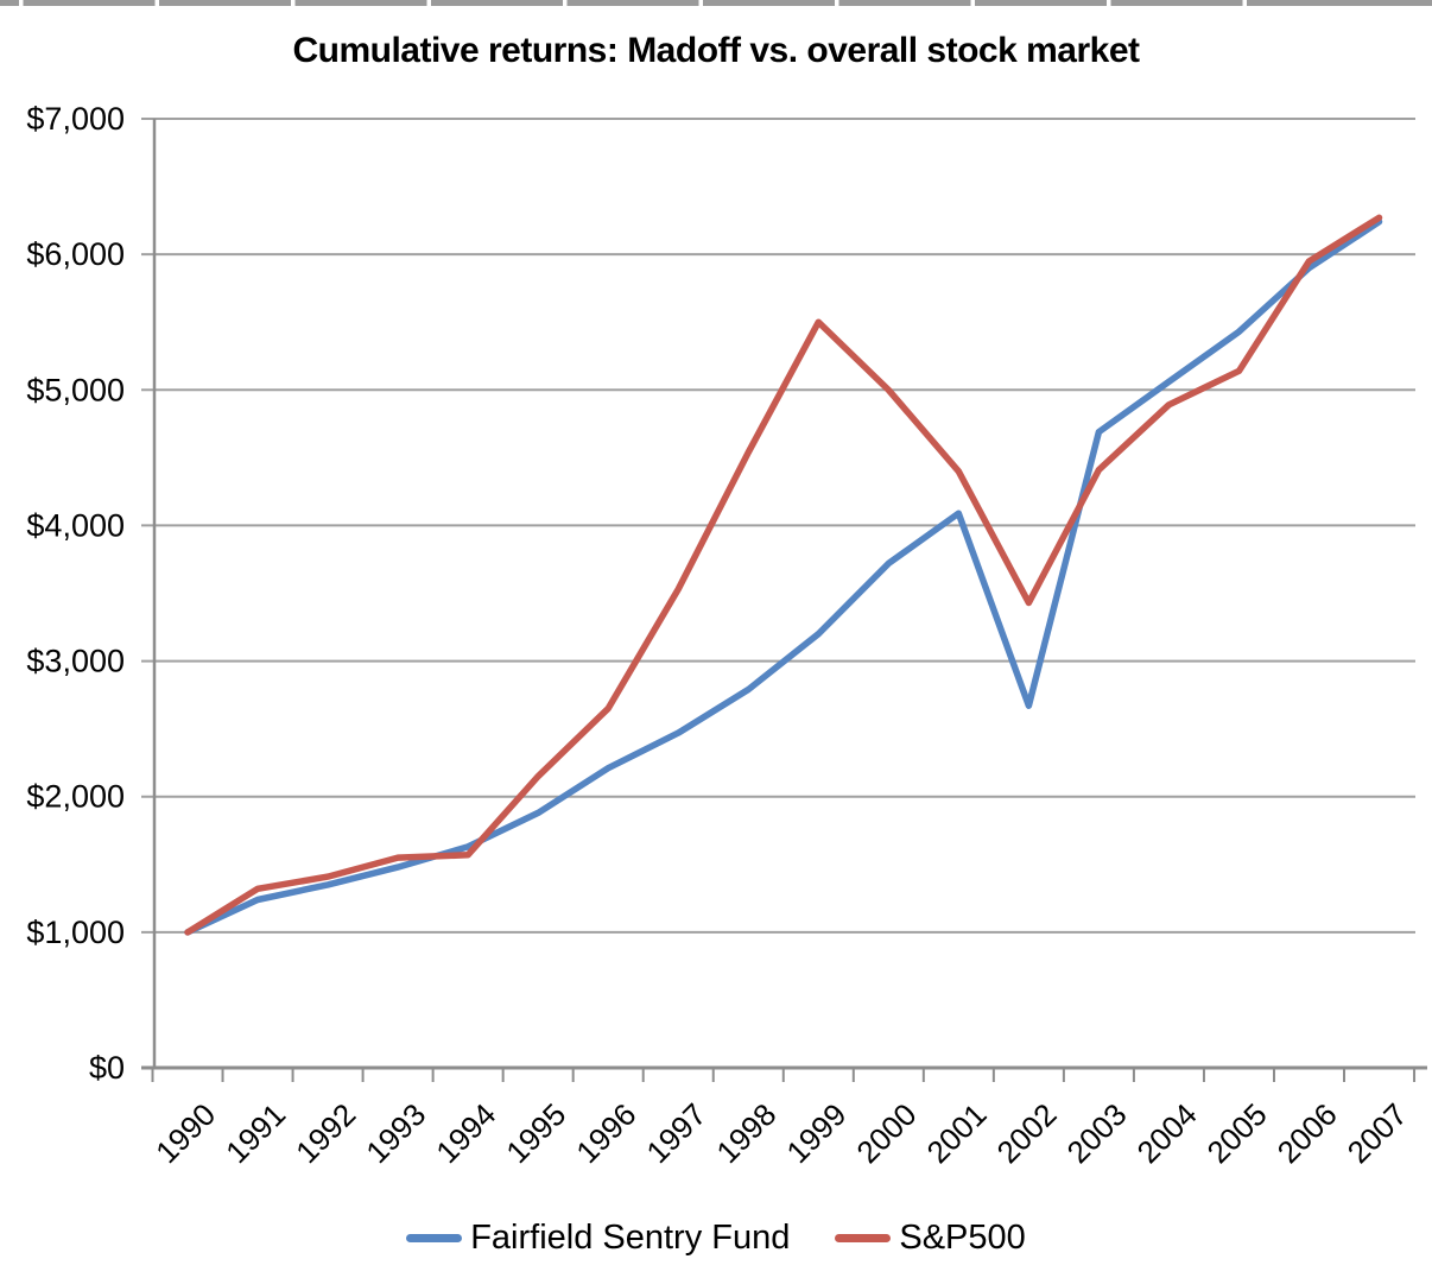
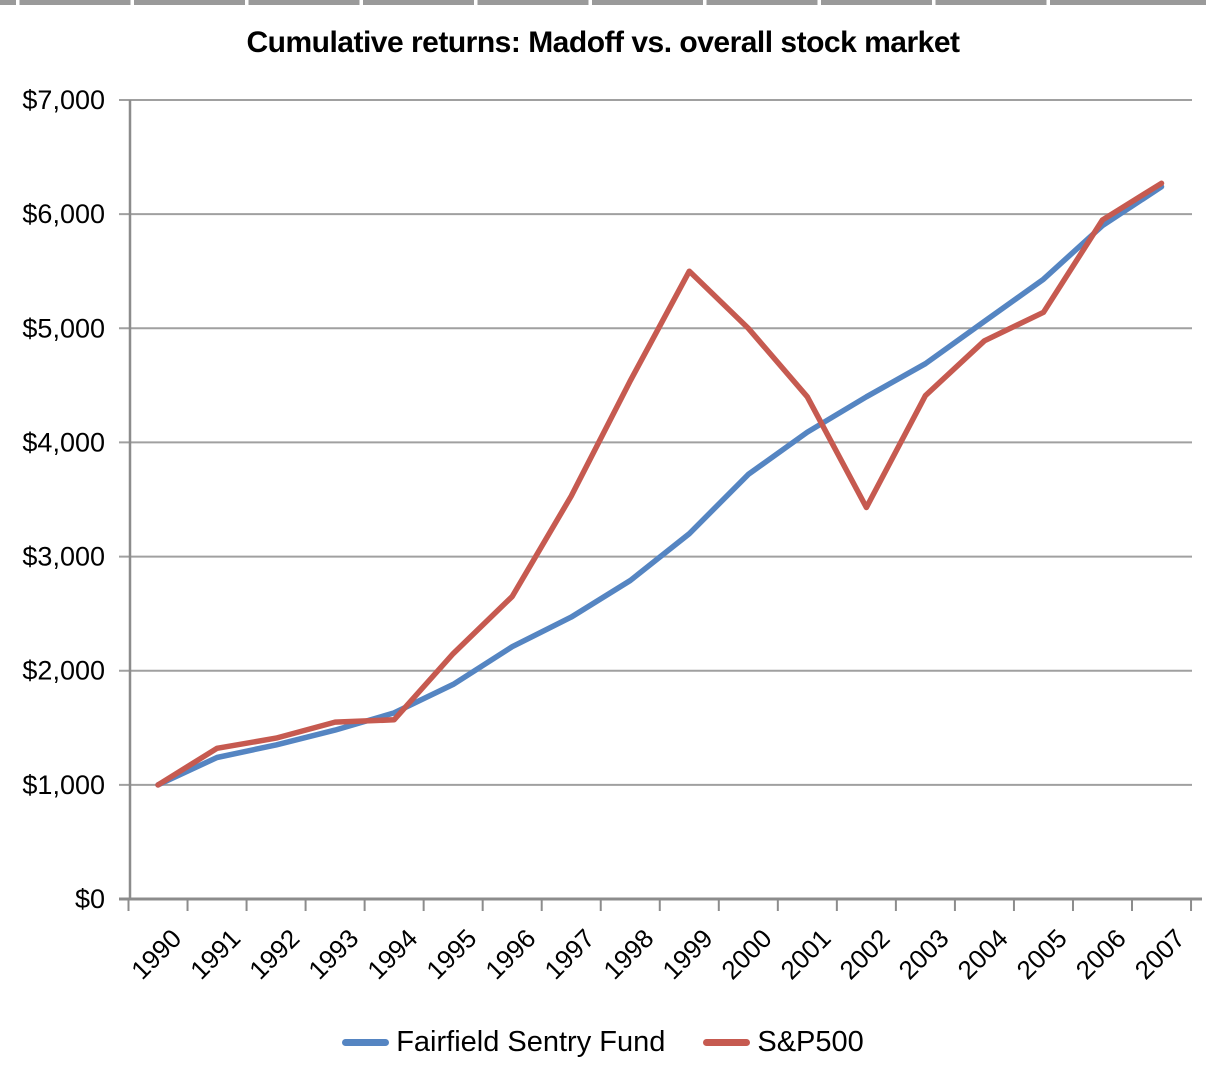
Fairfield Sentry Fund/2002: $2670 -> $4400
